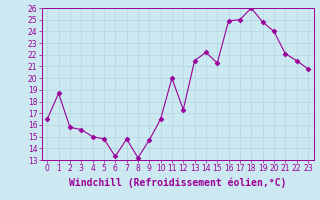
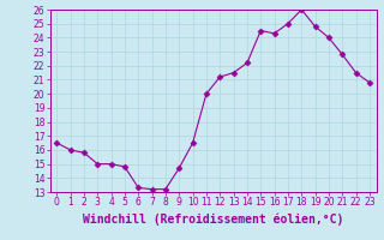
1: 18.7 -> 16.0
3: 15.6 -> 15.0
7: 14.8 -> 13.2
12: 17.3 -> 21.2
15: 21.3 -> 24.5
16: 24.9 -> 24.3
21: 22.1 -> 22.8
